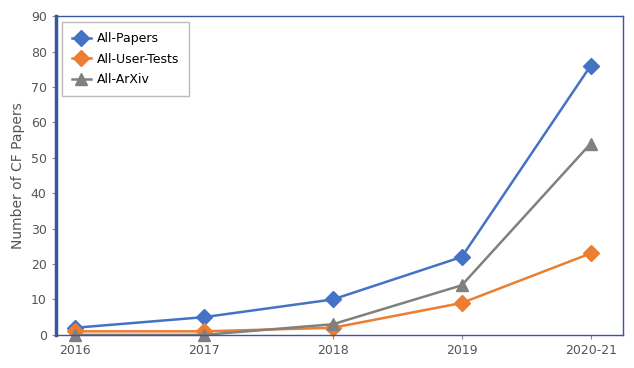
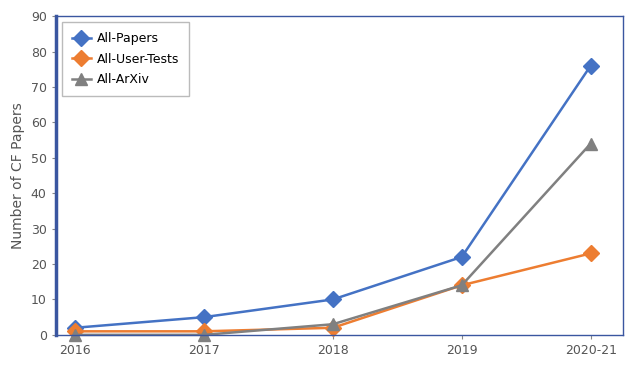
All-User-Tests/2019: 9 -> 14
